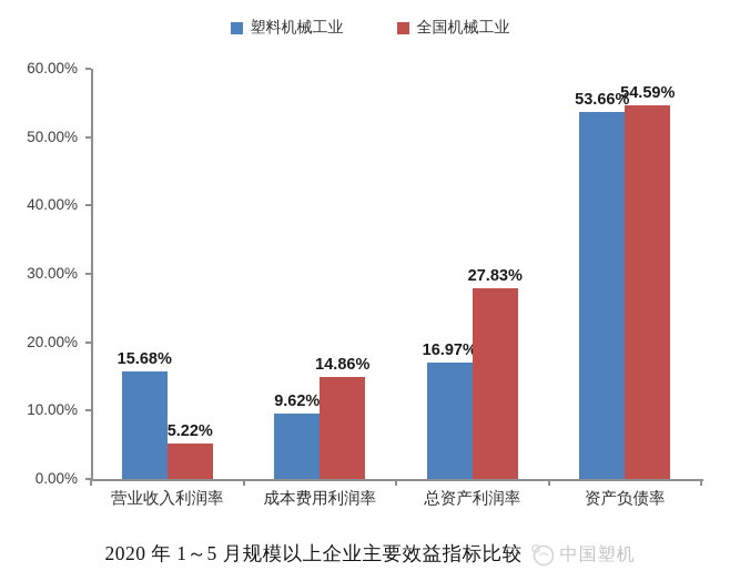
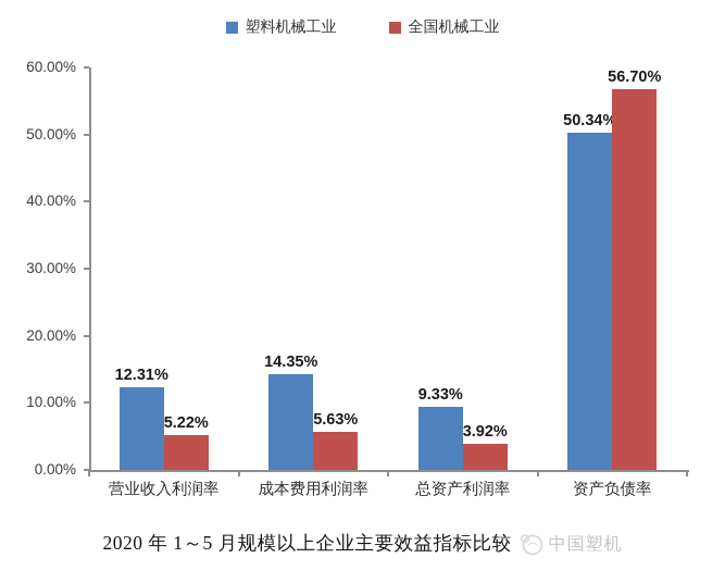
塑料机械工业/营业收入利润率: 15.68% -> 12.31%
塑料机械工业/成本费用利润率: 9.62% -> 14.35%
全国机械工业/成本费用利润率: 14.86% -> 5.63%
塑料机械工业/总资产利润率: 16.97% -> 9.33%
全国机械工业/总资产利润率: 27.83% -> 3.92%
塑料机械工业/资产负债率: 53.66% -> 50.34%
全国机械工业/资产负债率: 54.59% -> 56.70%
